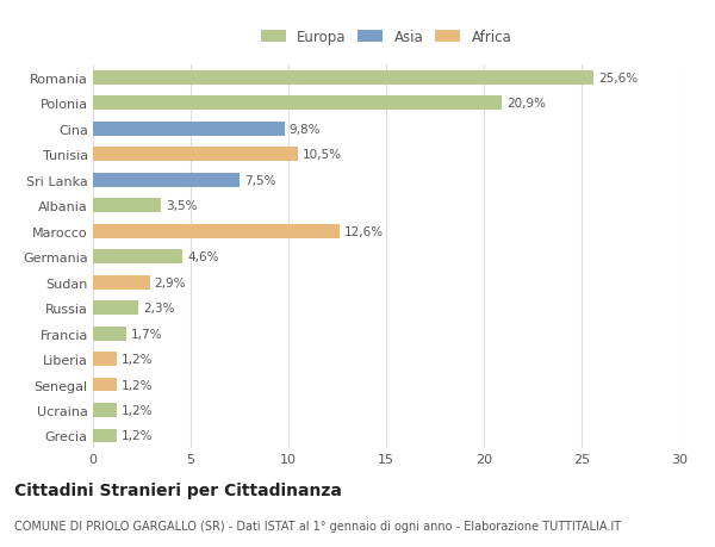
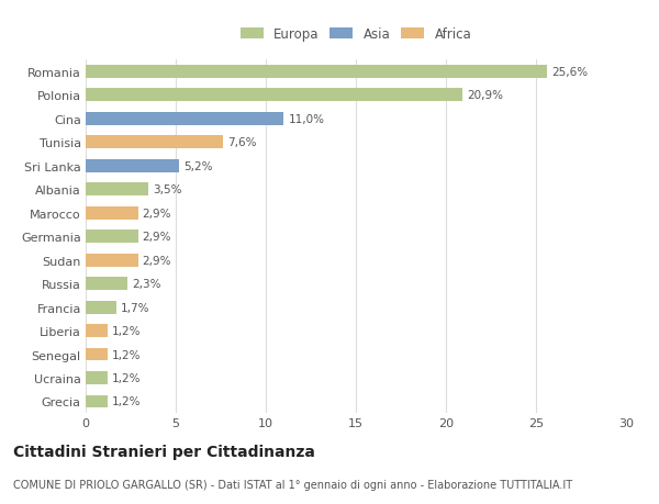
Cina: 9,8% -> 11,0%
Tunisia: 10,5% -> 7,6%
Sri Lanka: 7,5% -> 5,2%
Marocco: 12,6% -> 2,9%
Germania: 4,6% -> 2,9%
